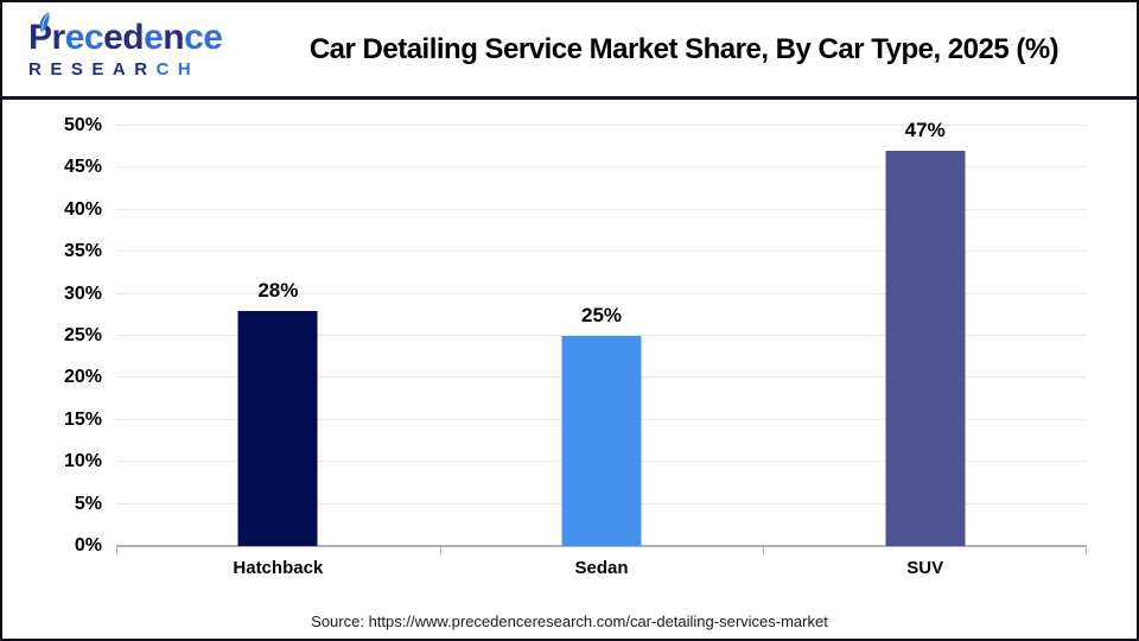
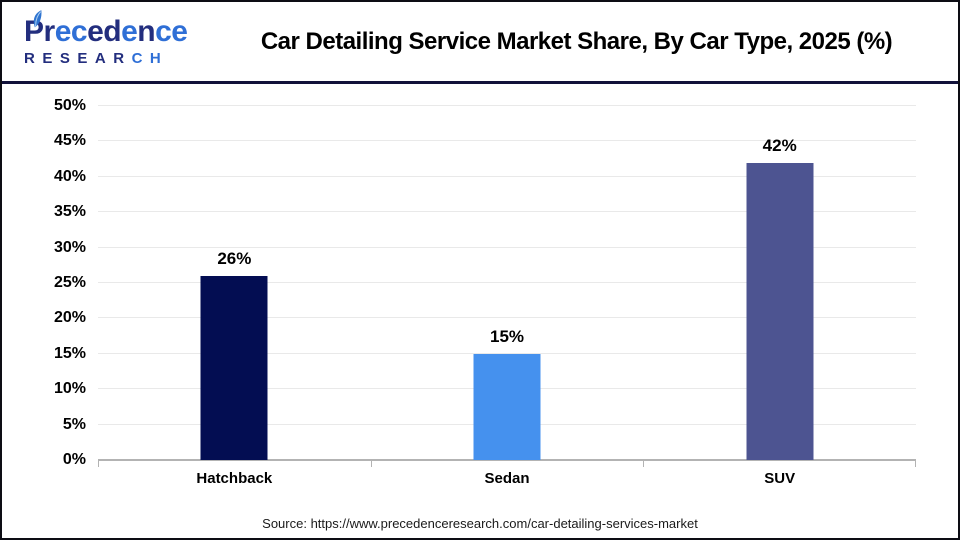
Hatchback: 28% -> 26%
Sedan: 25% -> 15%
SUV: 47% -> 42%
